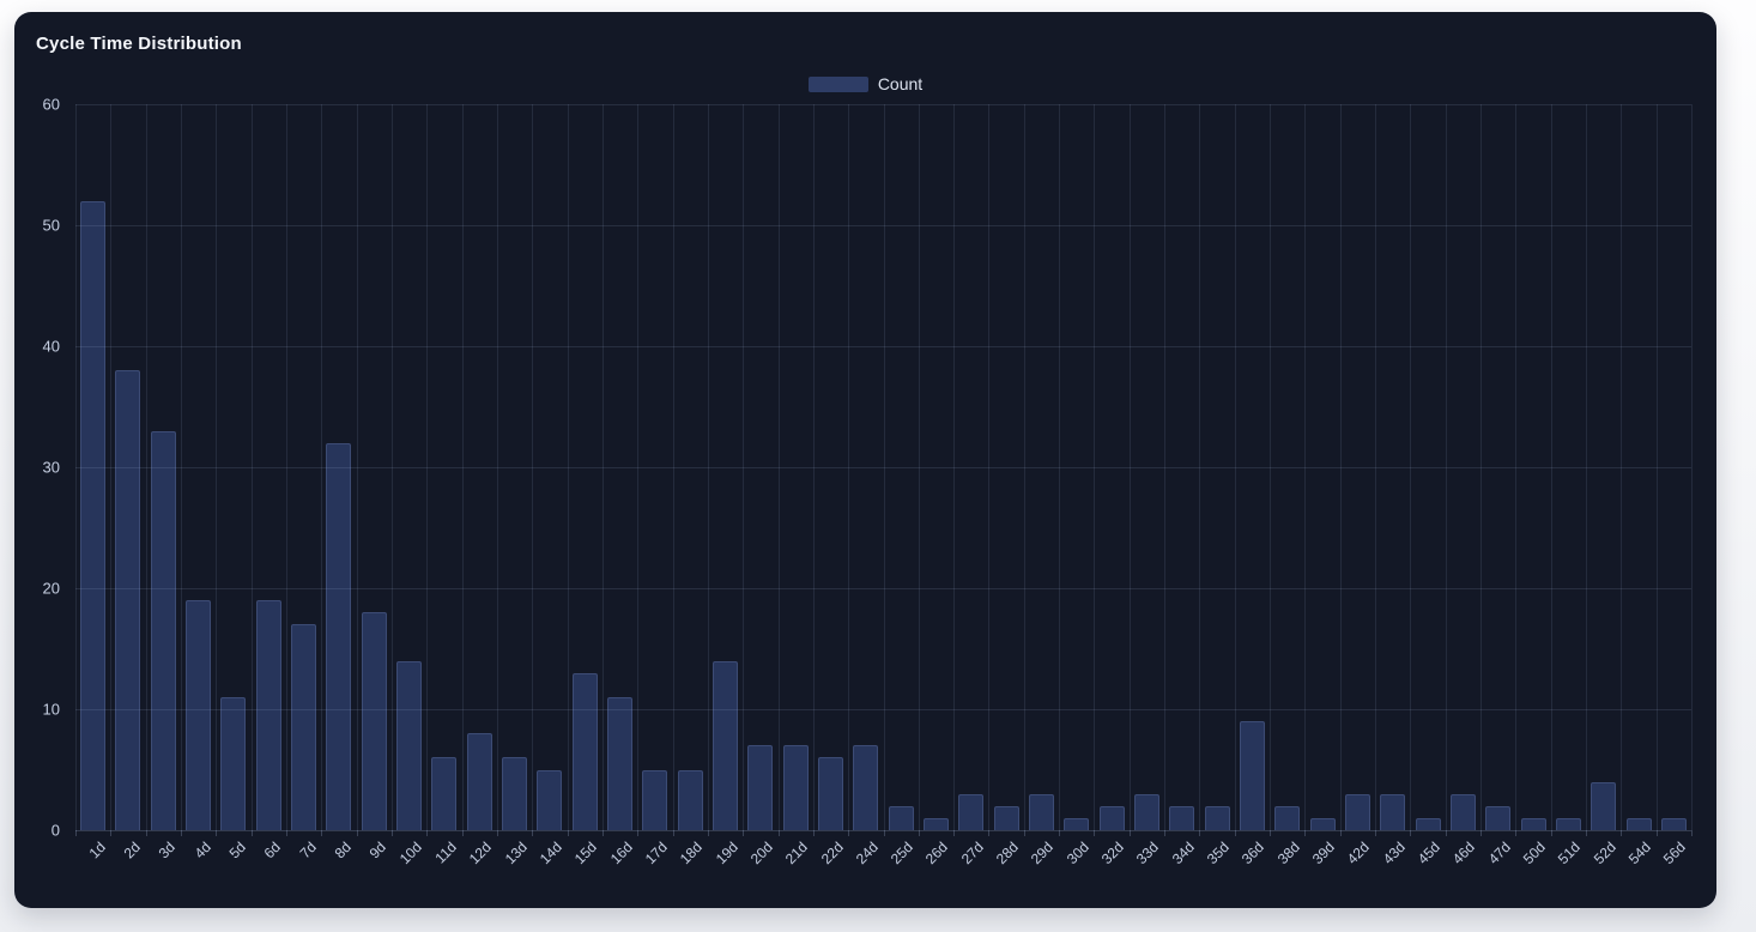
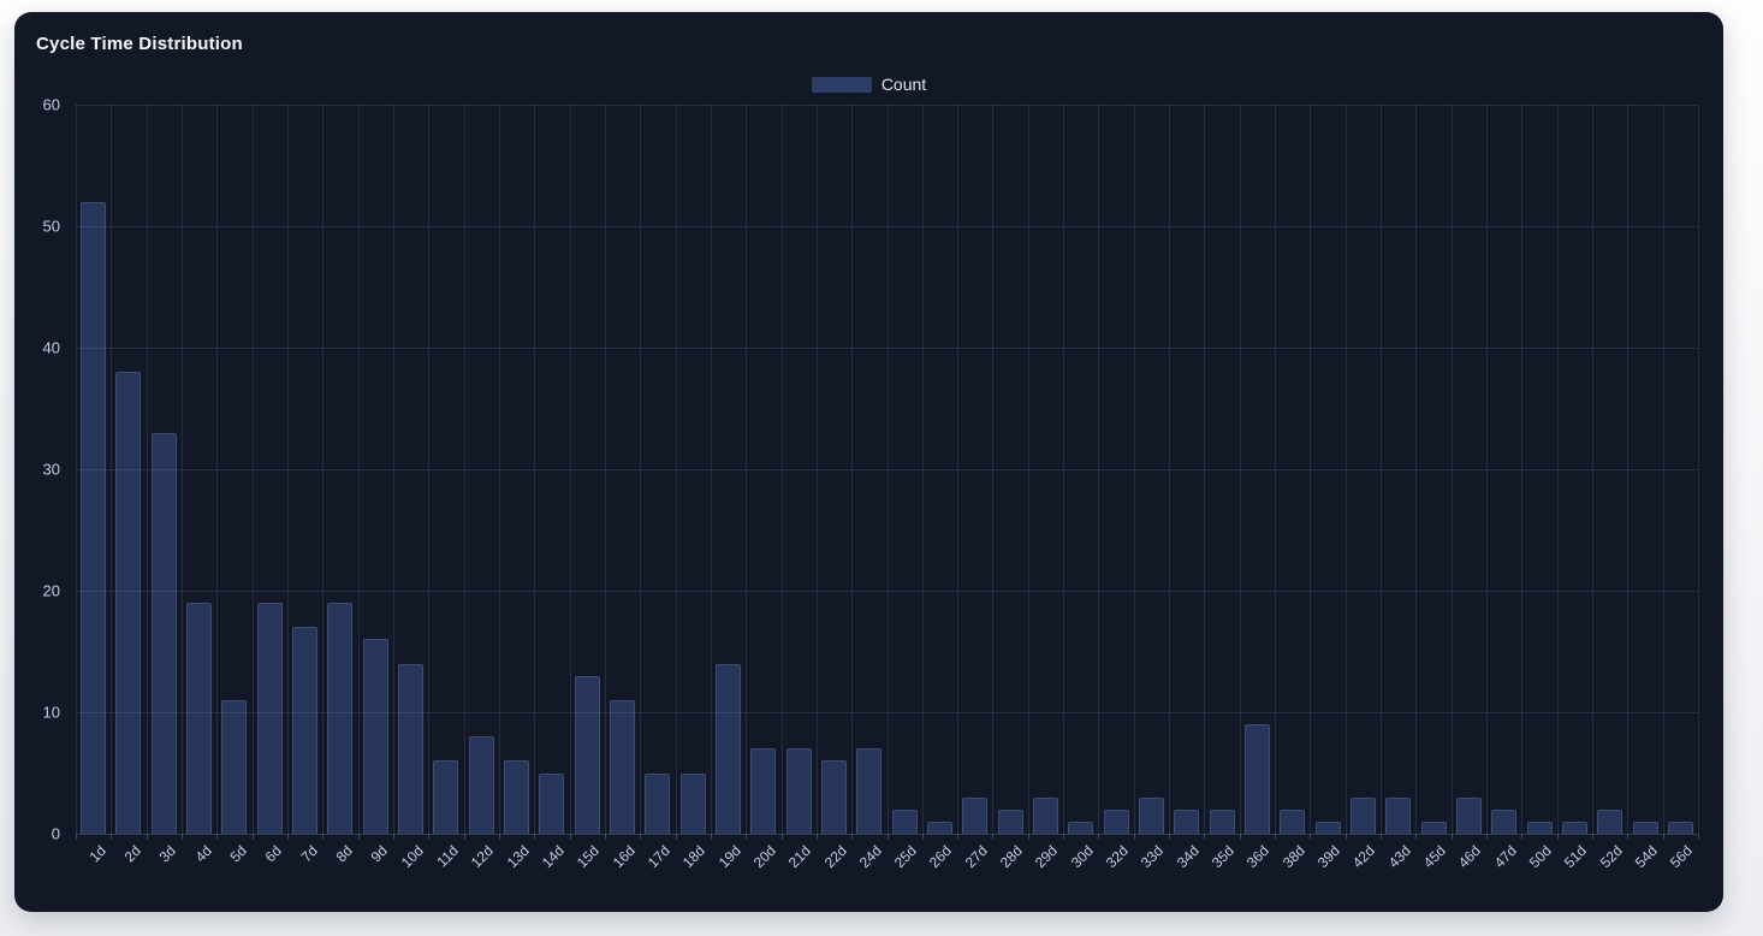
8d: 32 -> 19
9d: 18 -> 16
52d: 4 -> 2
